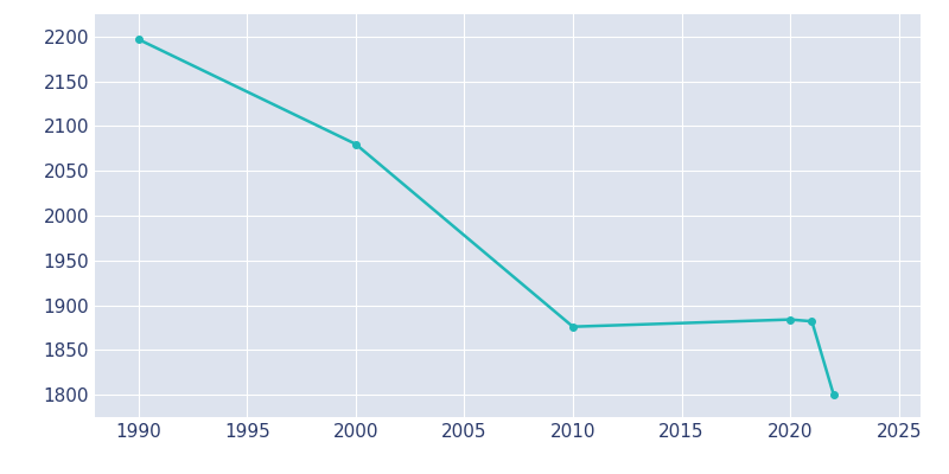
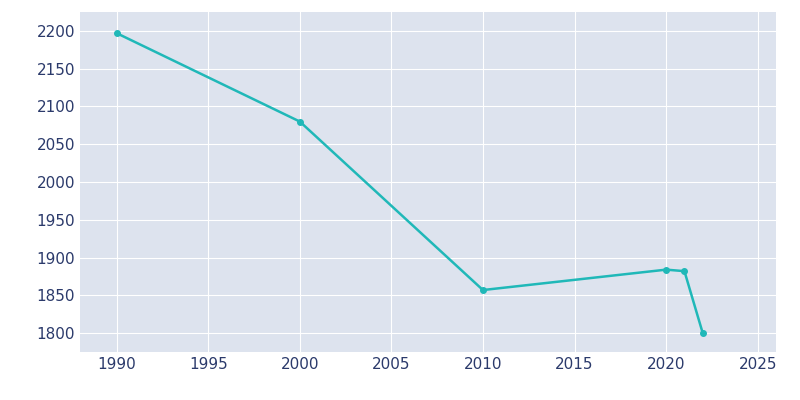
2010: 1876 -> 1857
